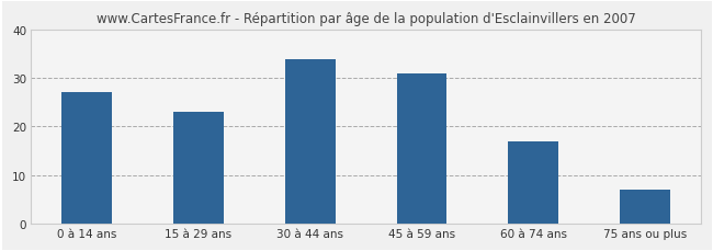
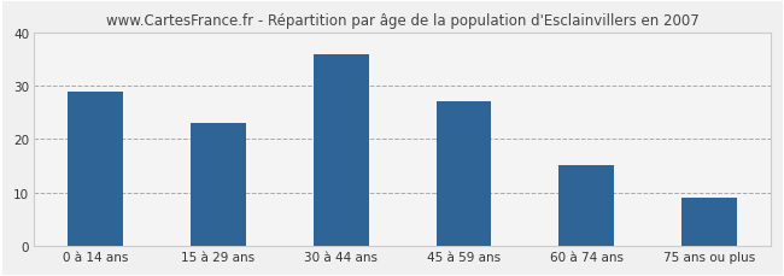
0 à 14 ans: 27 -> 29
30 à 44 ans: 34 -> 36
45 à 59 ans: 31 -> 27
60 à 74 ans: 17 -> 15
75 ans ou plus: 7 -> 9
